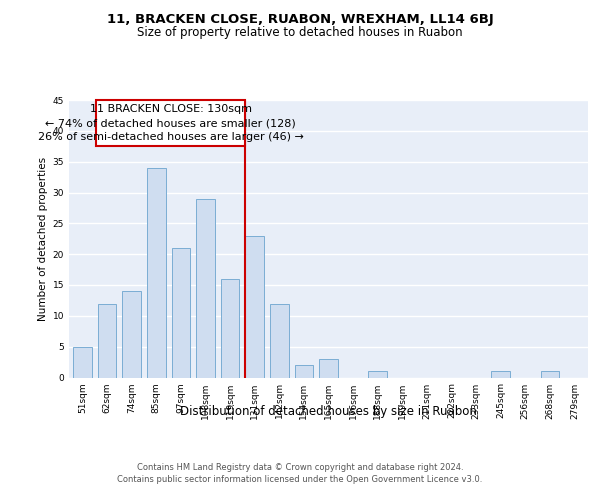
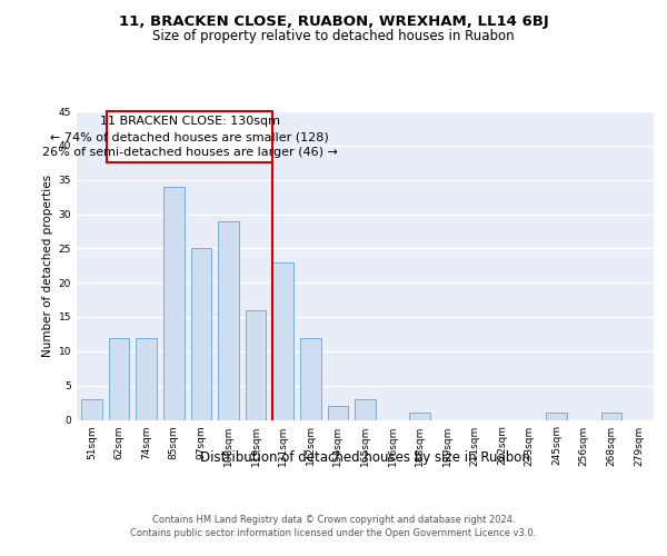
51sqm: 5 -> 3
74sqm: 14 -> 12
97sqm: 21 -> 25
